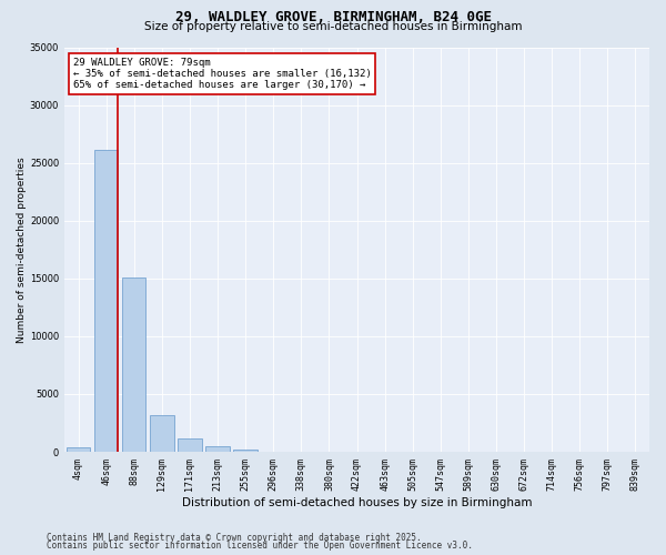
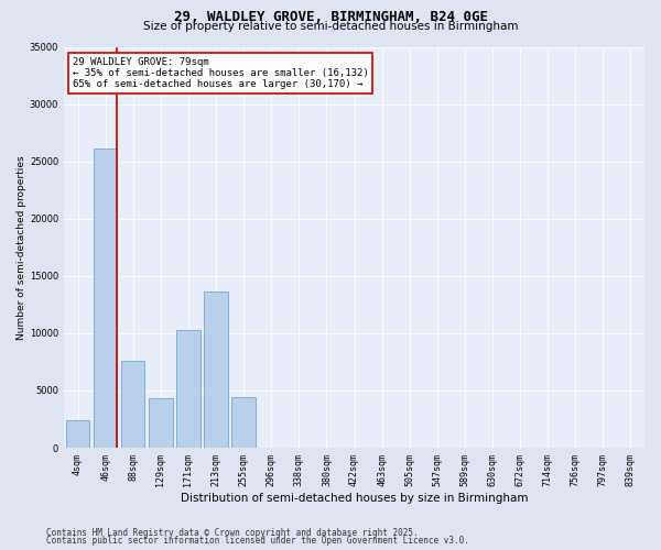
4sqm: 400 -> 2400
88sqm: 15100 -> 7600
129sqm: 3200 -> 4300
171sqm: 1200 -> 10300
213sqm: 400 -> 13600
255sqm: 200 -> 4400
